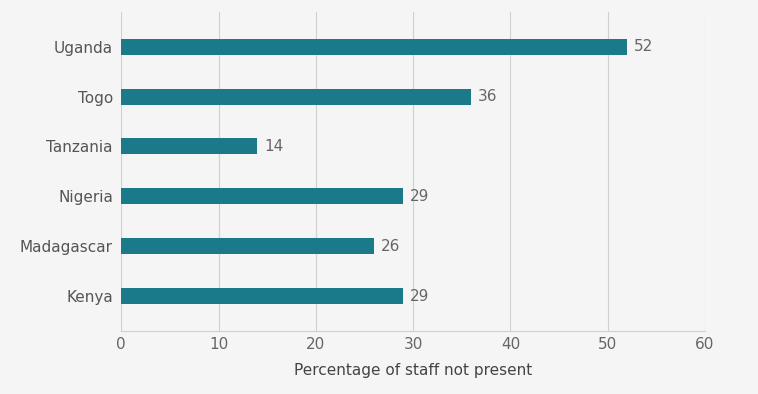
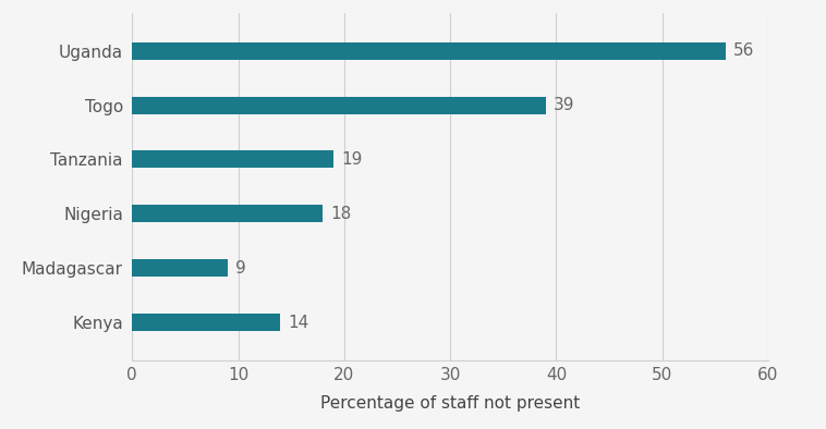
Uganda: 52 -> 56
Togo: 36 -> 39
Tanzania: 14 -> 19
Nigeria: 29 -> 18
Madagascar: 26 -> 9
Kenya: 29 -> 14
